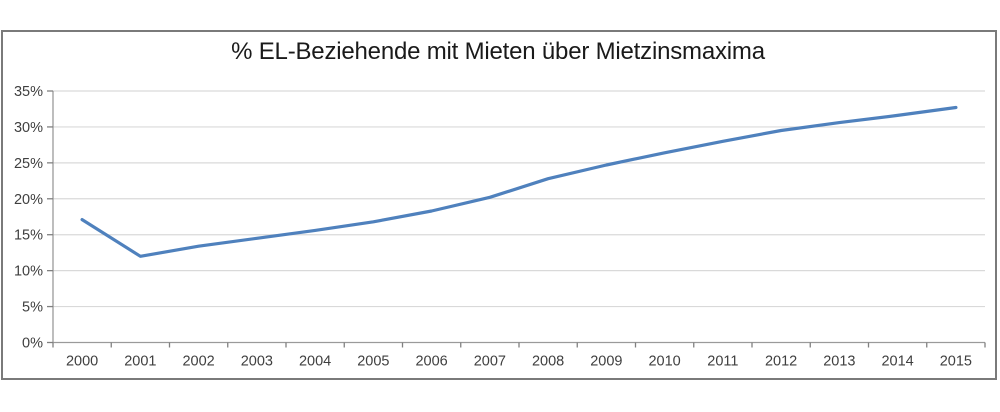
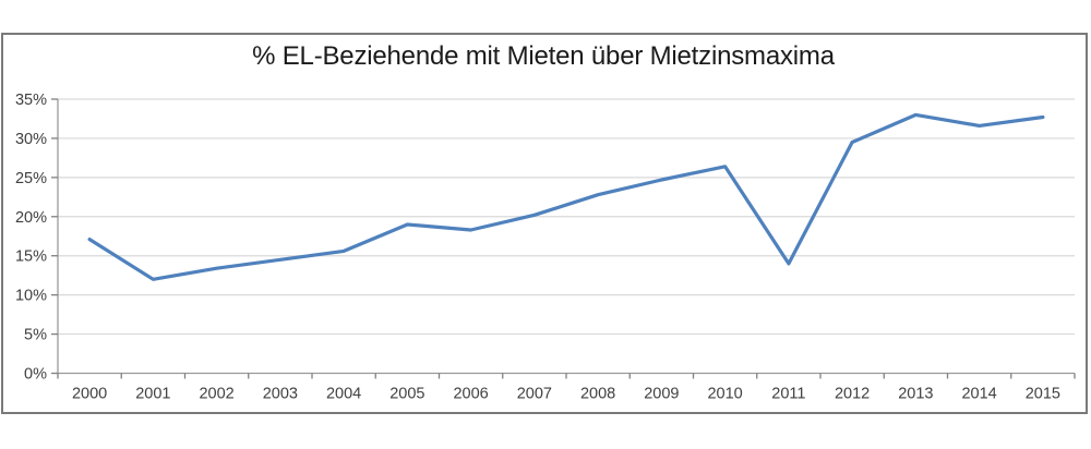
2005: 17% -> 19%
2011: 28% -> 14%
2013: 31% -> 33%
